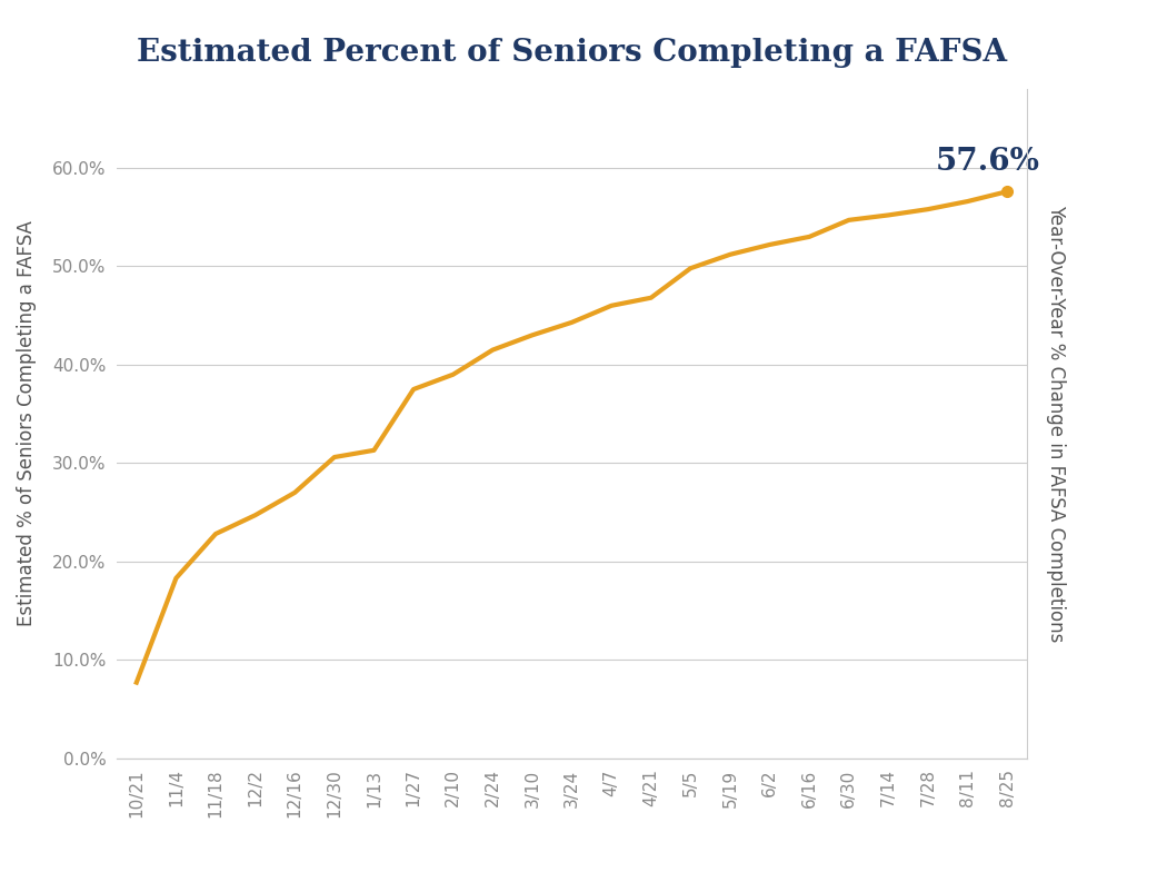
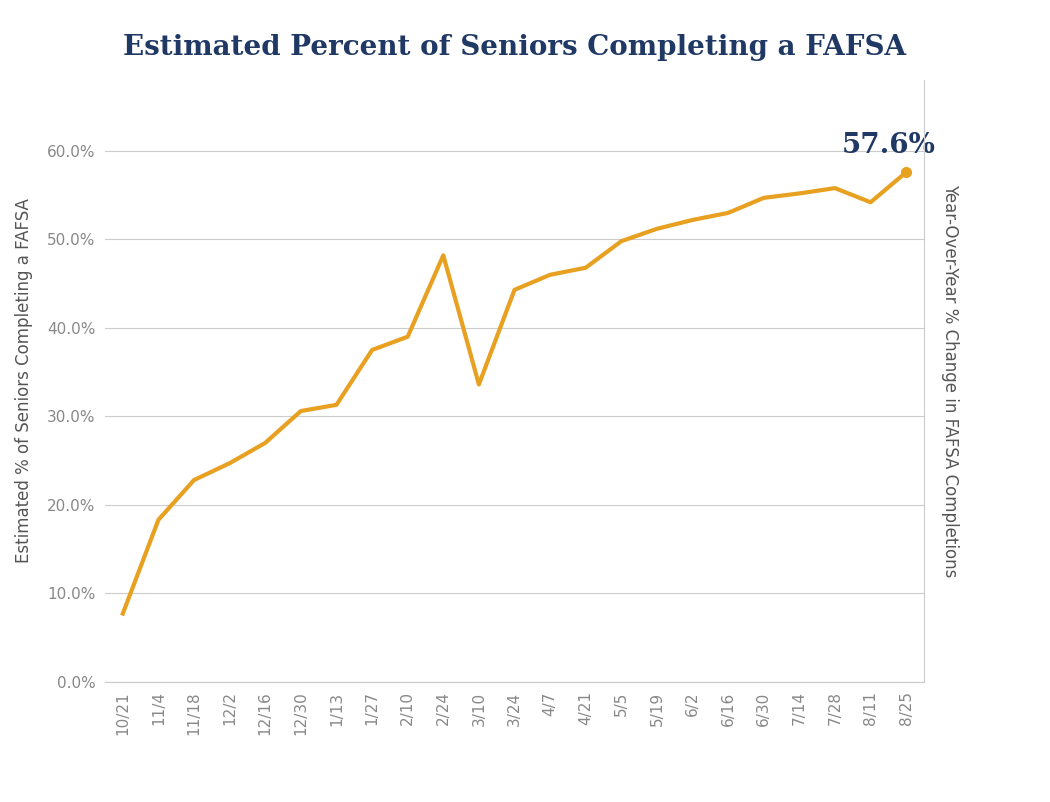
2/24: 41.5% -> 48.2%
3/10: 43.0% -> 33.6%
8/11: 56.6% -> 54.2%
